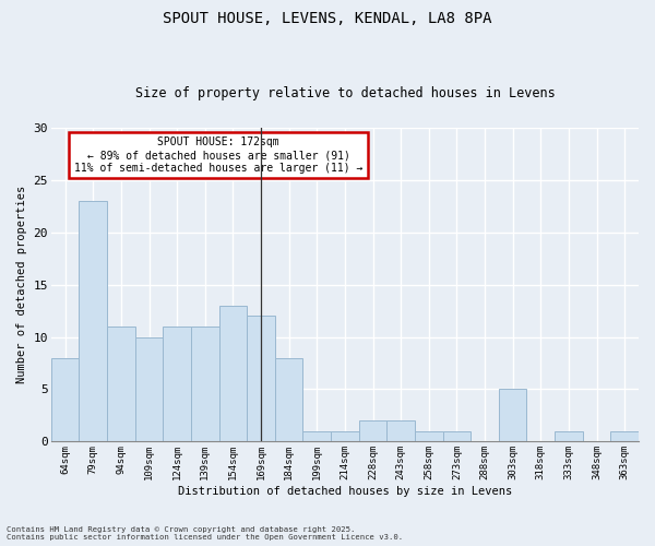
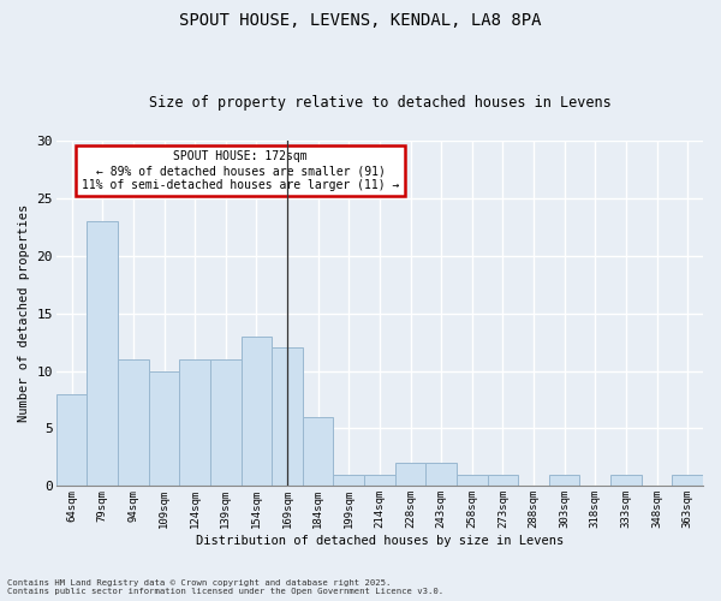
184sqm: 8 -> 6
303sqm: 5 -> 1
